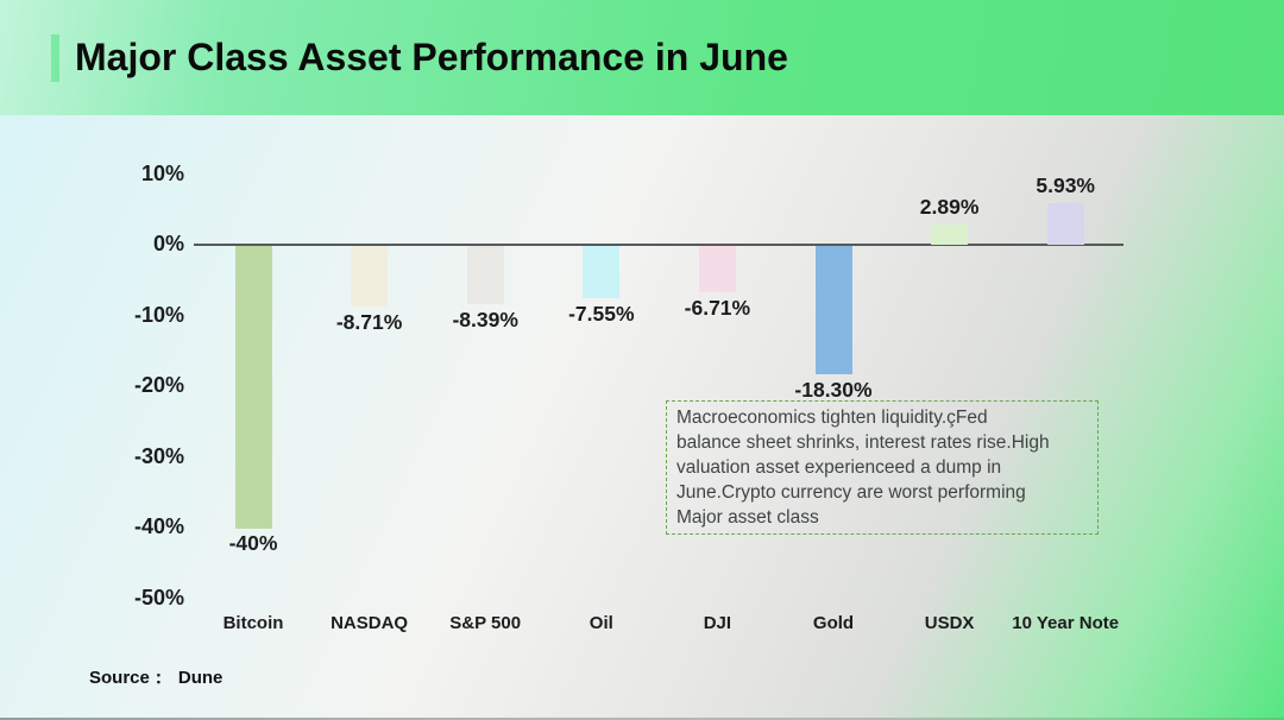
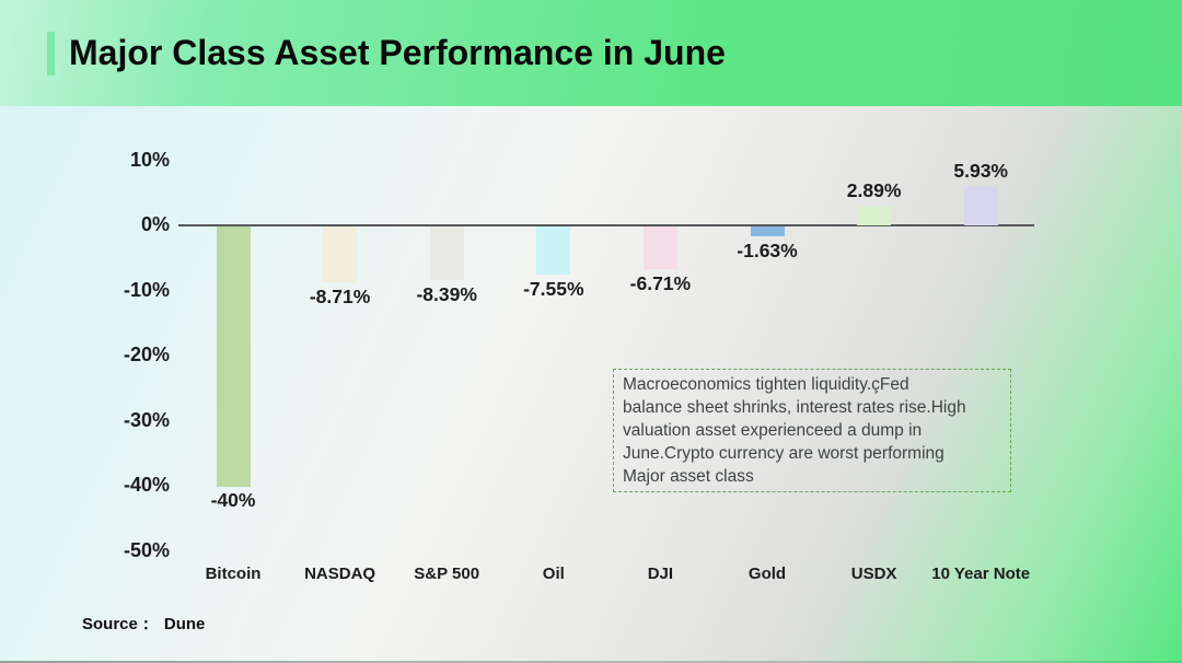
Gold: -18.30% -> -1.63%
